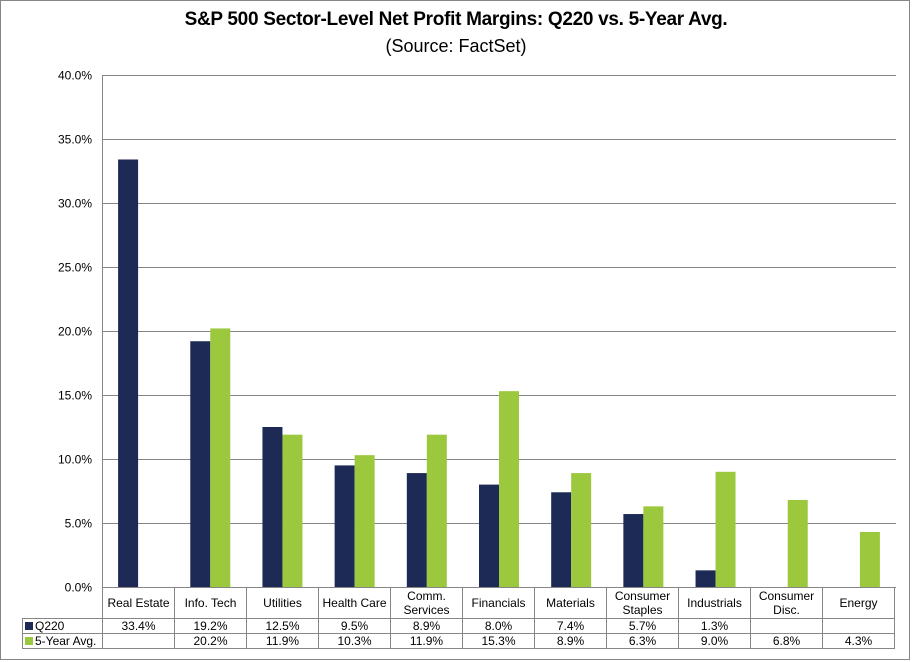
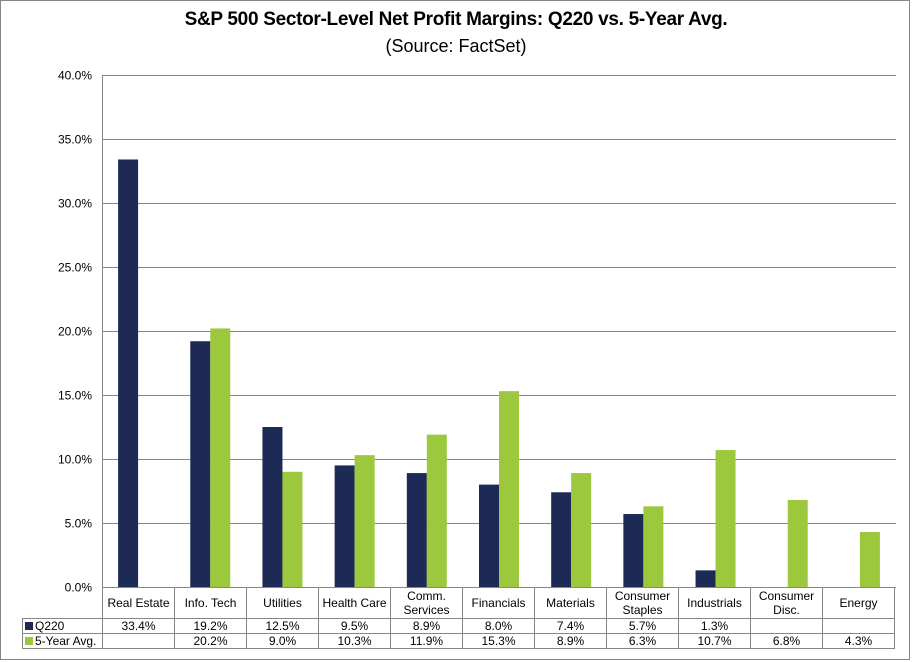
5-Year Avg./Utilities: 11.9% -> 9.0%
5-Year Avg./Industrials: 9.0% -> 10.7%
